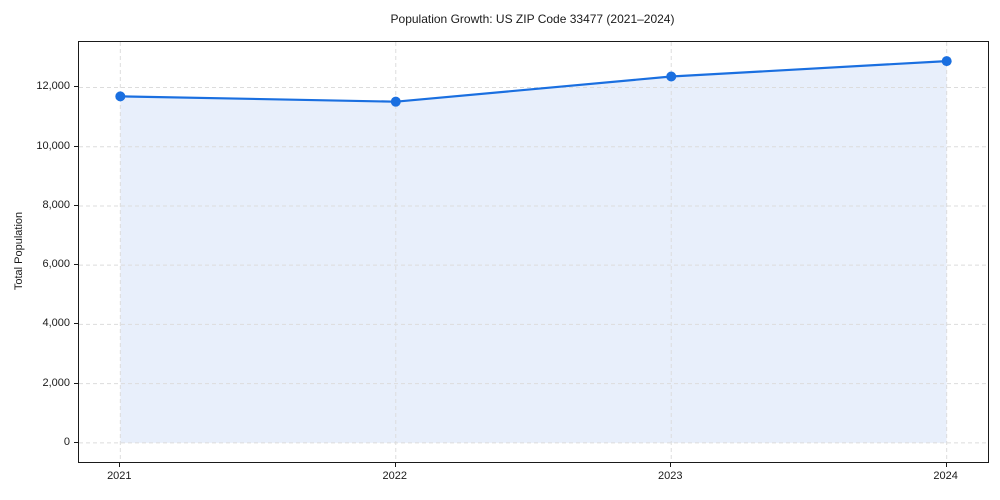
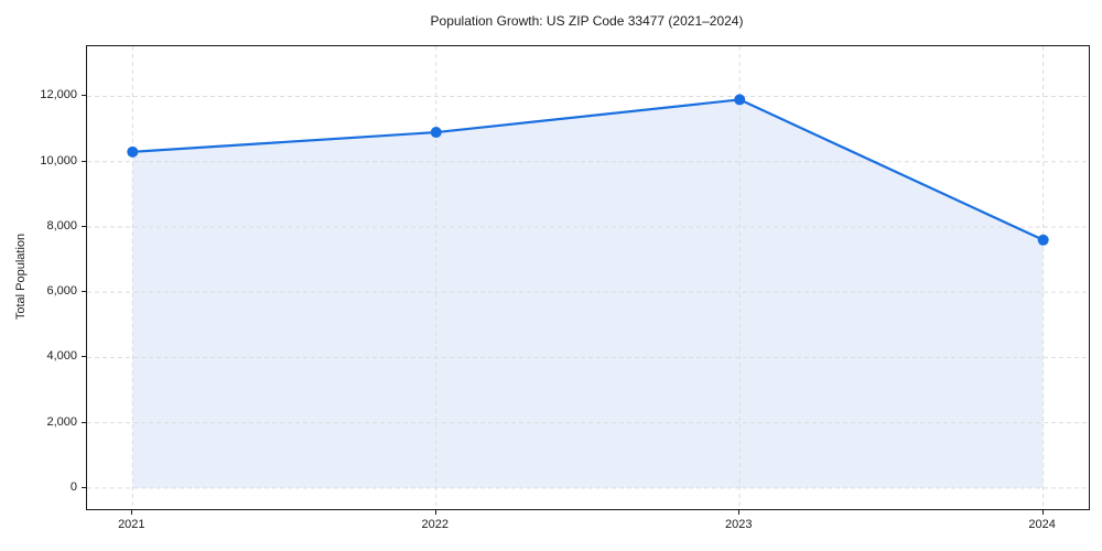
2021: 11700 -> 10300
2022: 11500 -> 10900
2023: 12400 -> 11900
2024: 12900 -> 7600
